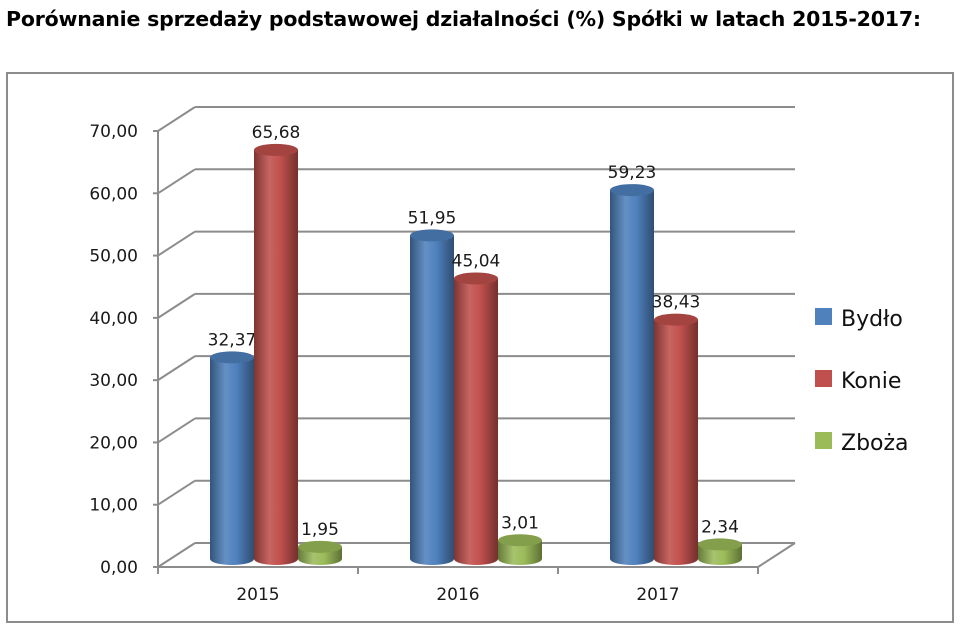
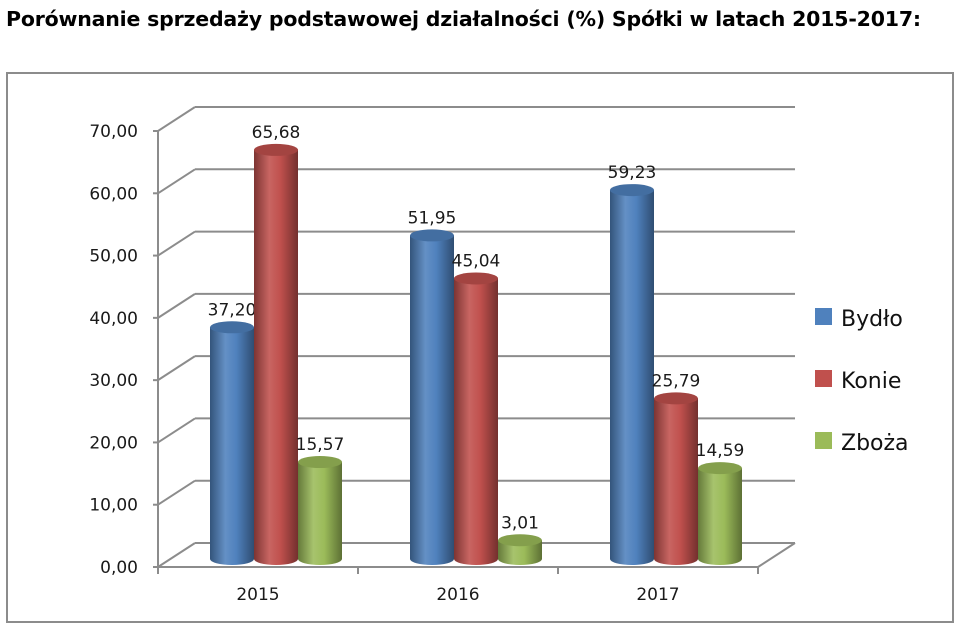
Bydło/2015: 32,37 -> 37,20
Zboża/2015: 1,95 -> 15,57
Konie/2017: 38,43 -> 25,79
Zboża/2017: 2,34 -> 14,59
